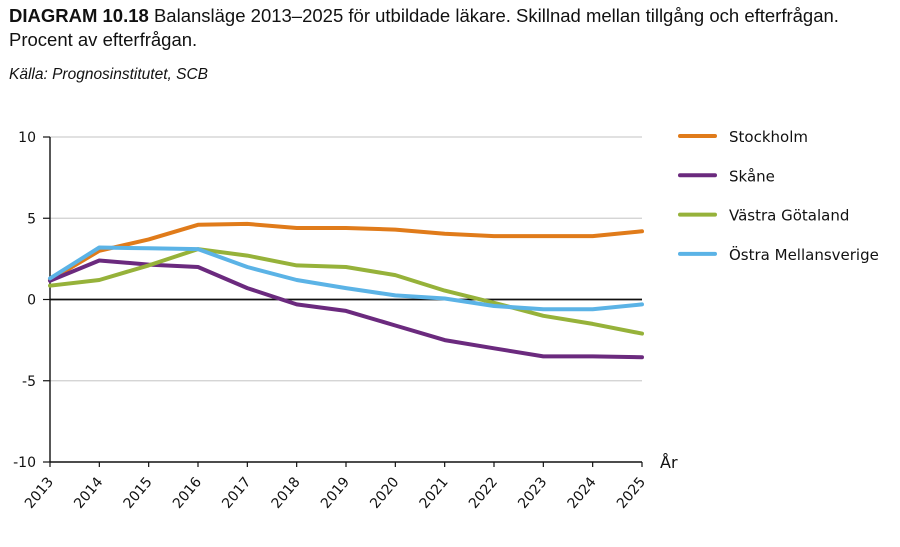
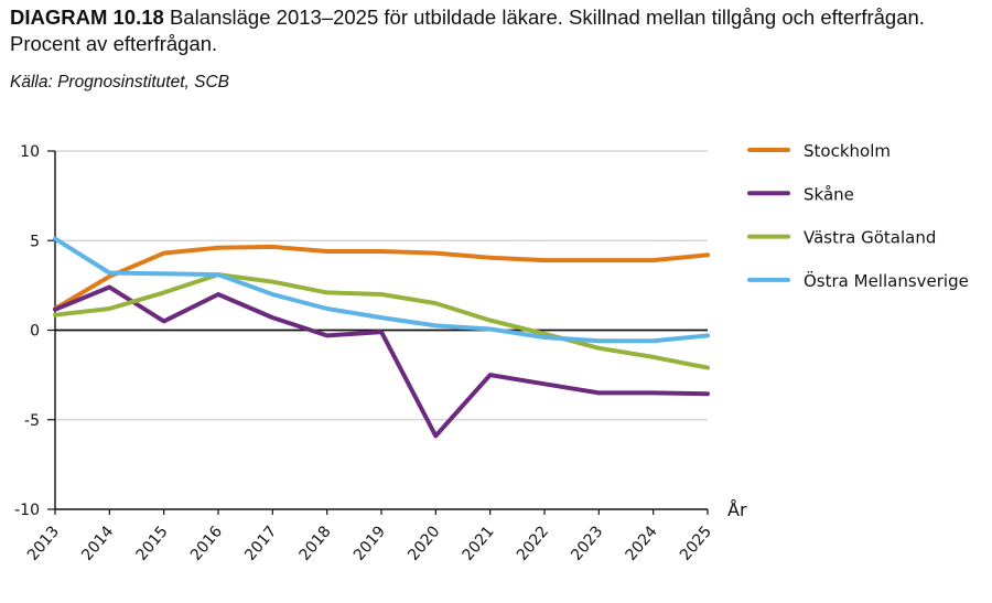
Östra Mellansverige/2013: 1.3 -> 5.1
Stockholm/2015: 3.7 -> 4.3
Skåne/2015: 2.1 -> 0.5
Skåne/2019: -0.7 -> -0.1
Skåne/2020: -1.6 -> -5.9
